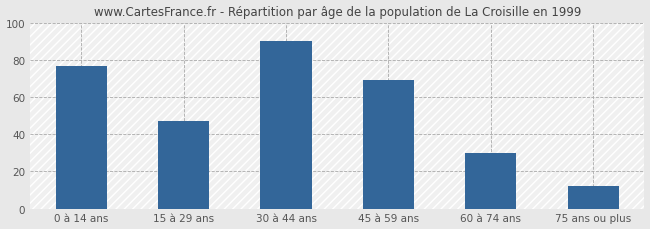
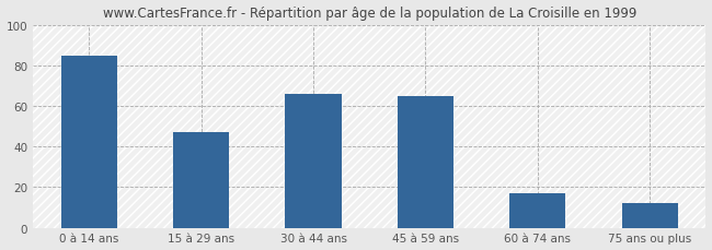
0 à 14 ans: 77 -> 85
30 à 44 ans: 90 -> 66
45 à 59 ans: 69 -> 65
60 à 74 ans: 30 -> 17
